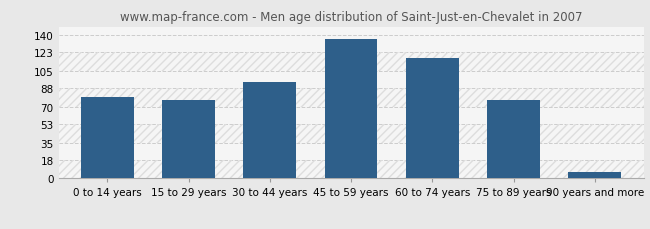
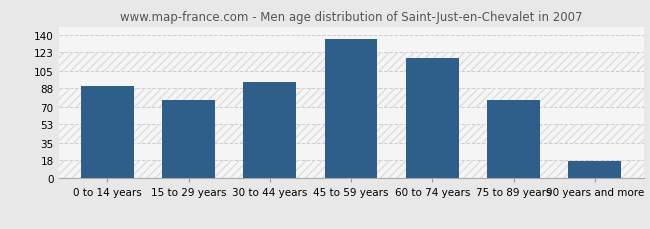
0 to 14 years: 79 -> 90
90 years and more: 6 -> 17
